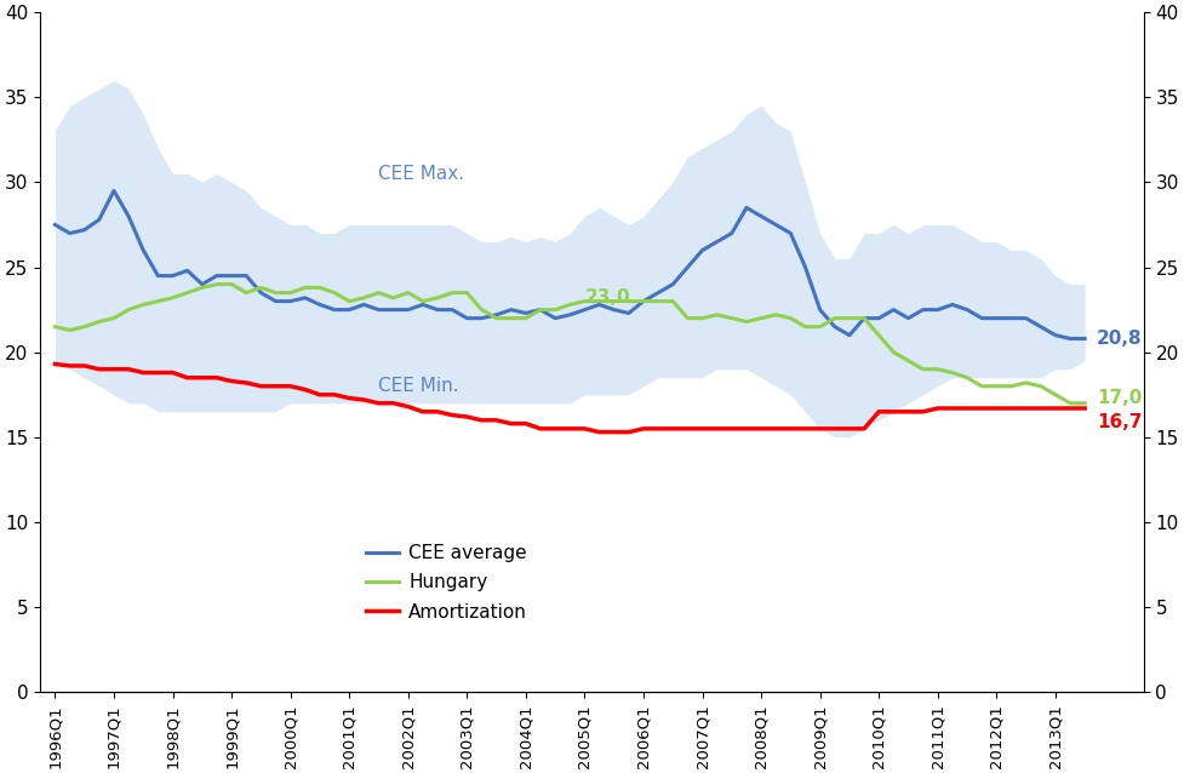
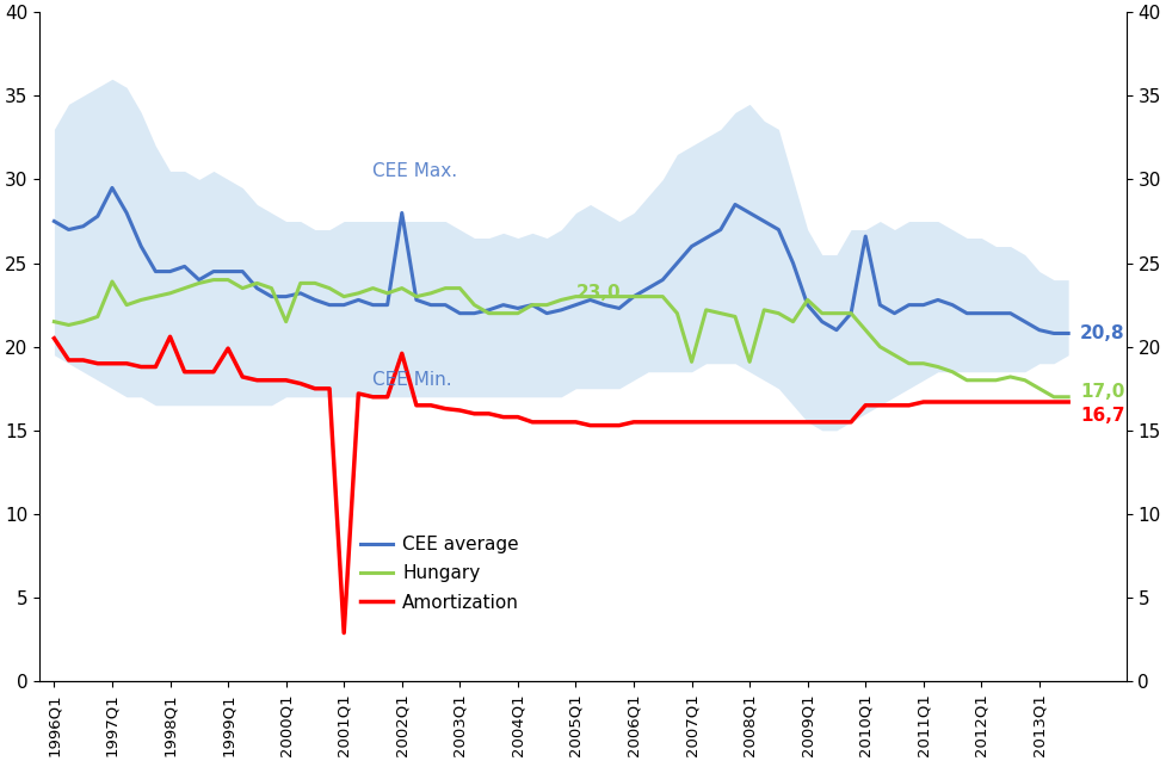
Amortization/1996Q1: 19.3 -> 20.5
Hungary/1997Q1: 22.0 -> 23.9
Amortization/1998Q1: 18.8 -> 20.6
Amortization/1999Q1: 18.3 -> 19.9
Hungary/2000Q1: 23.5 -> 21.5
Amortization/2001Q1: 17.3 -> 2.9
CEE average/2002Q1: 22.5 -> 28.0
Amortization/2002Q1: 16.8 -> 19.6
Hungary/2007Q1: 22.0 -> 19.1
Hungary/2008Q1: 22.0 -> 19.1
Hungary/2009Q1: 21.5 -> 22.8
CEE average/2010Q1: 22.0 -> 26.6
